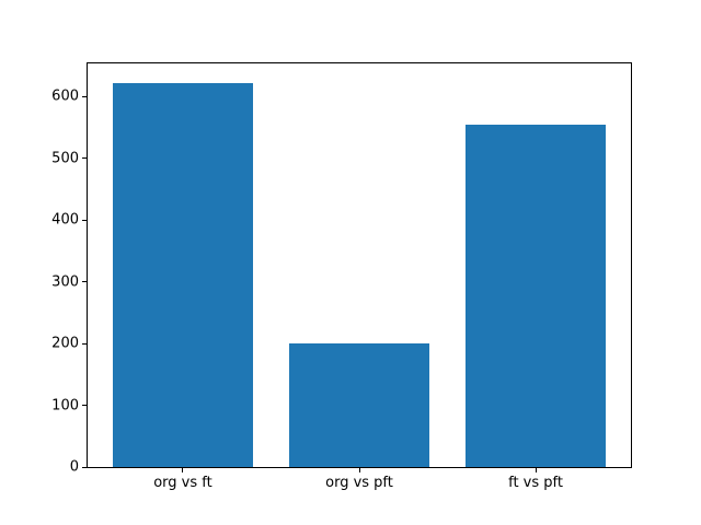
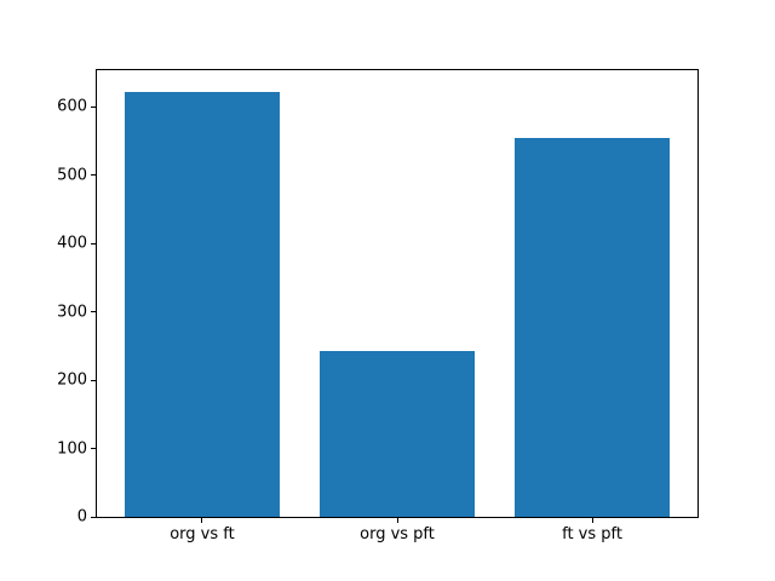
org vs pft: 200 -> 240
